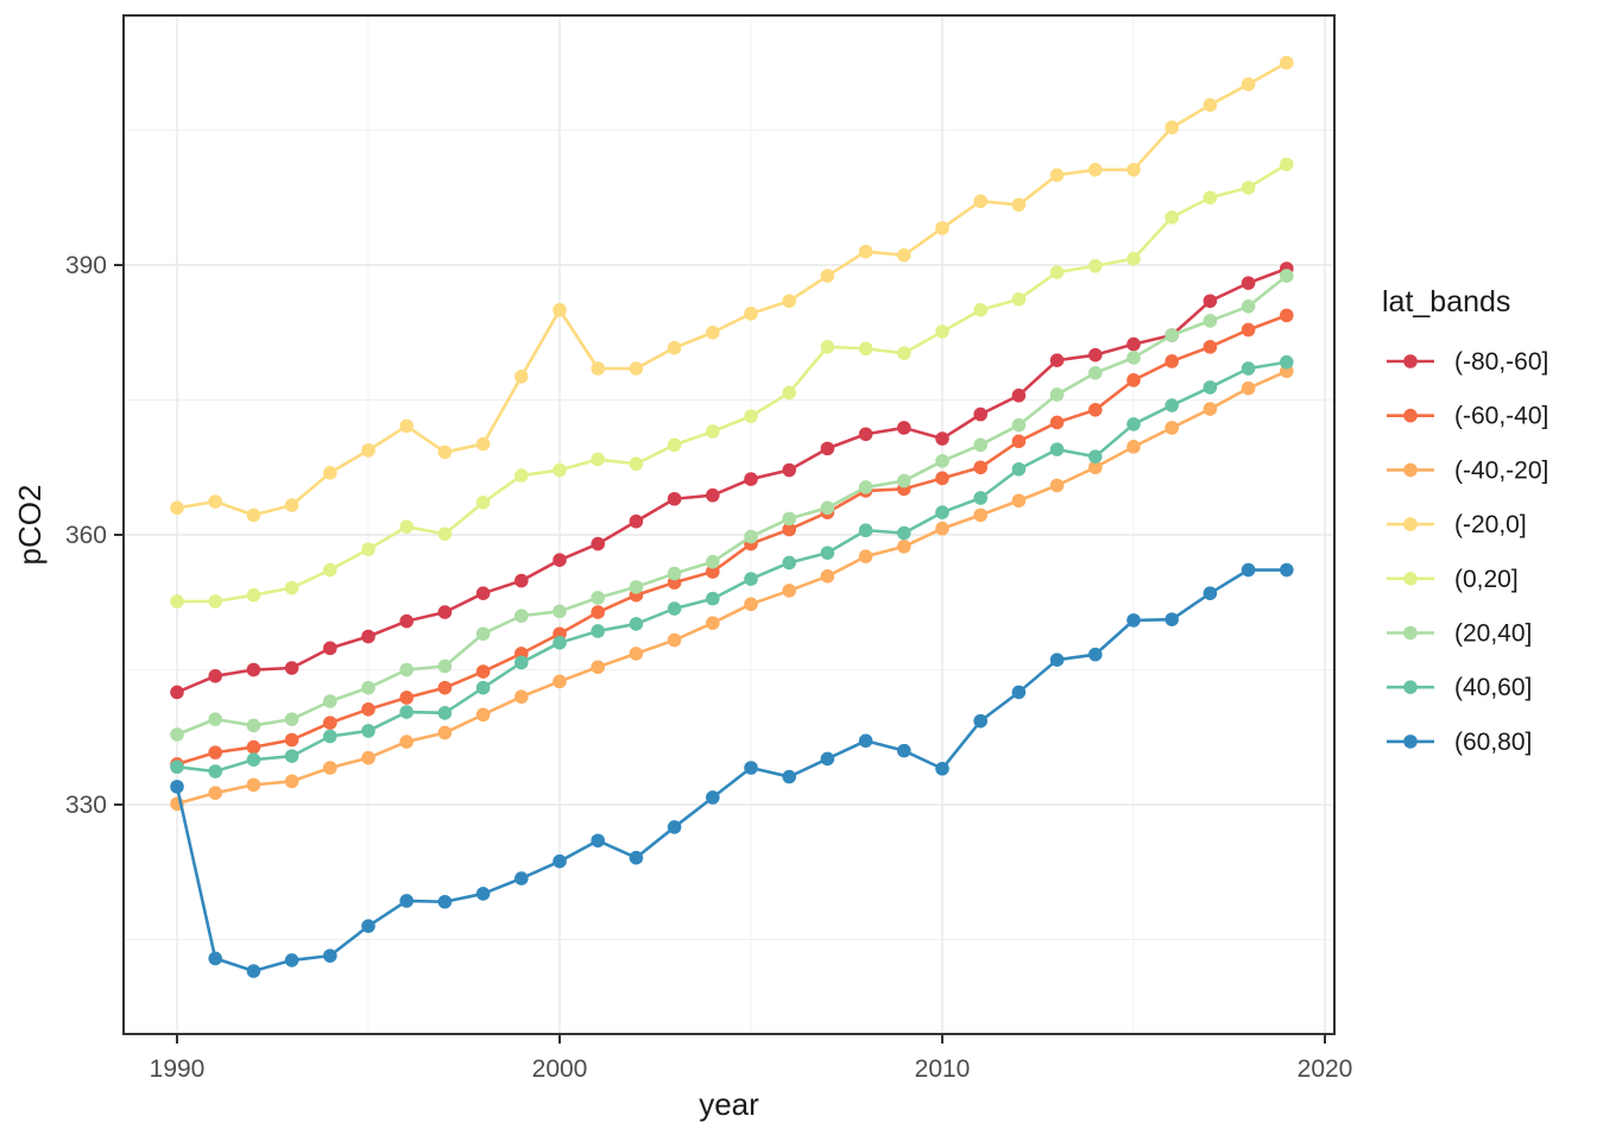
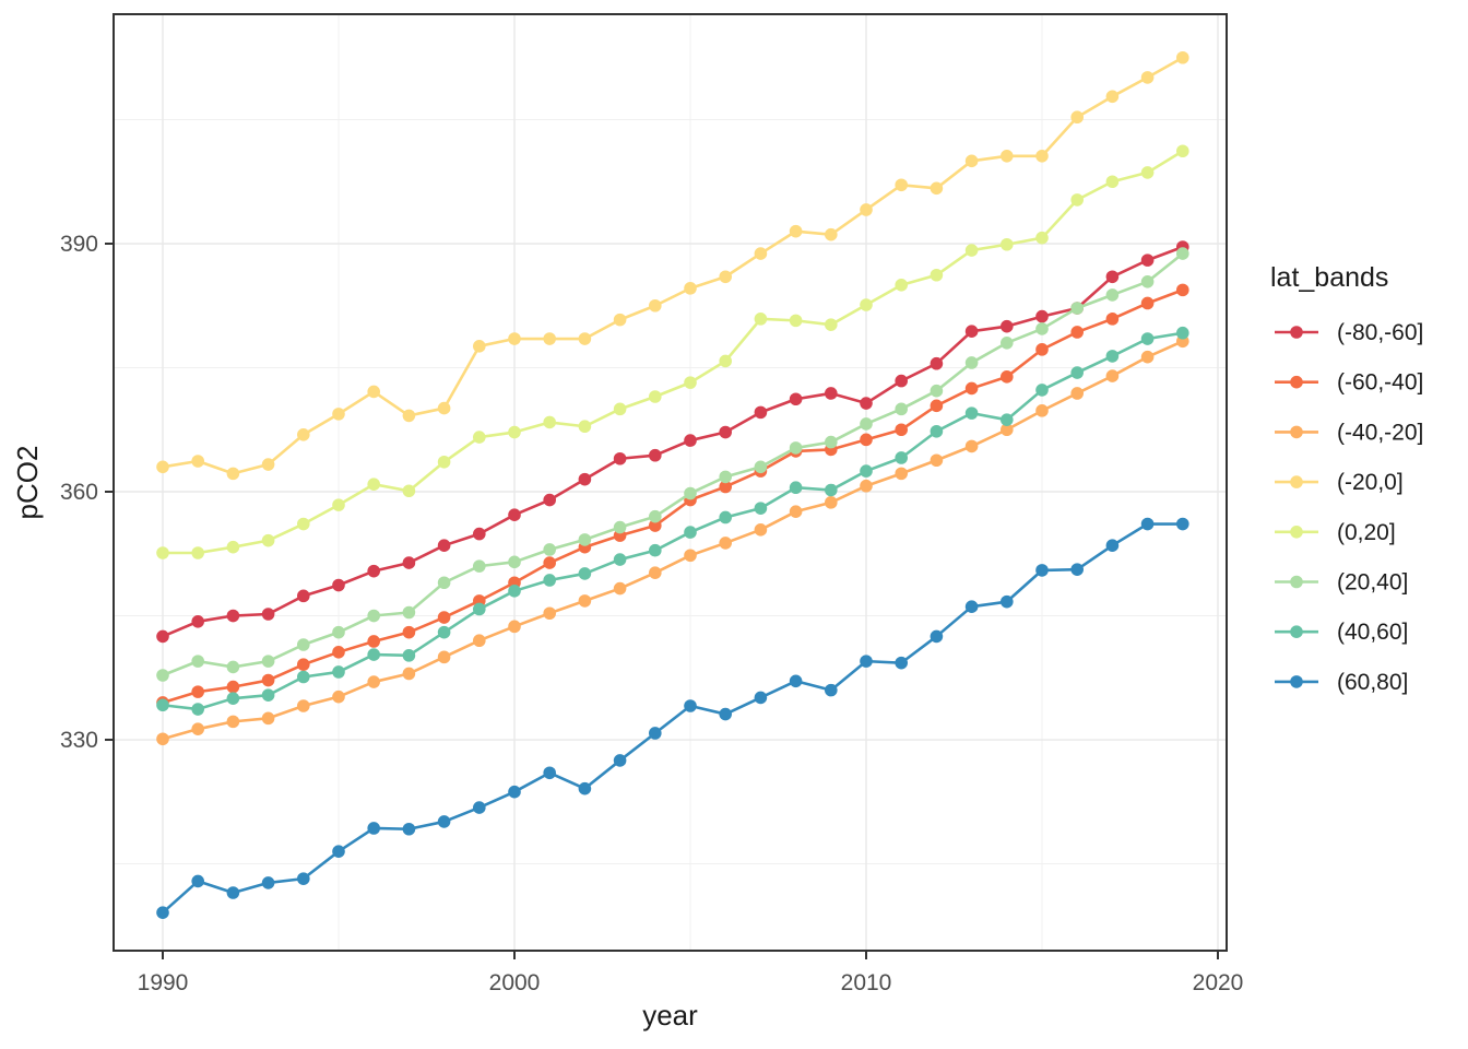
(60,80]/1990: 332 -> 309
(-20,0]/2000: 385 -> 378
(60,80]/2010: 334 -> 340
